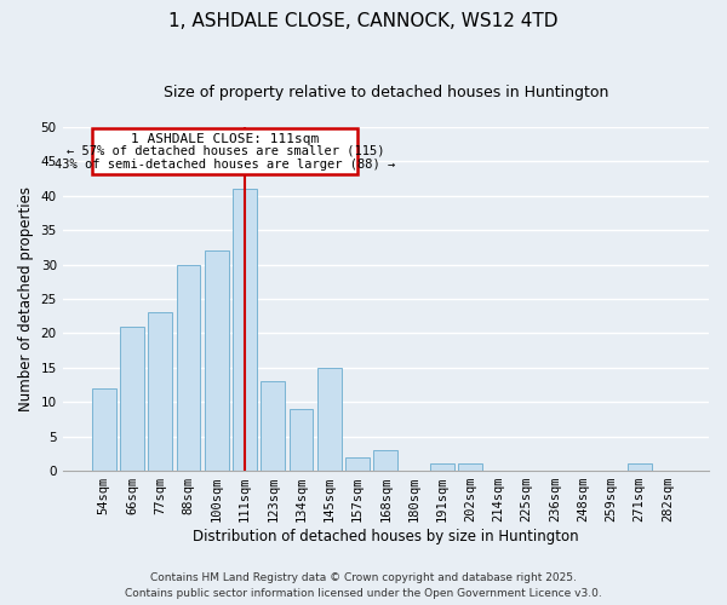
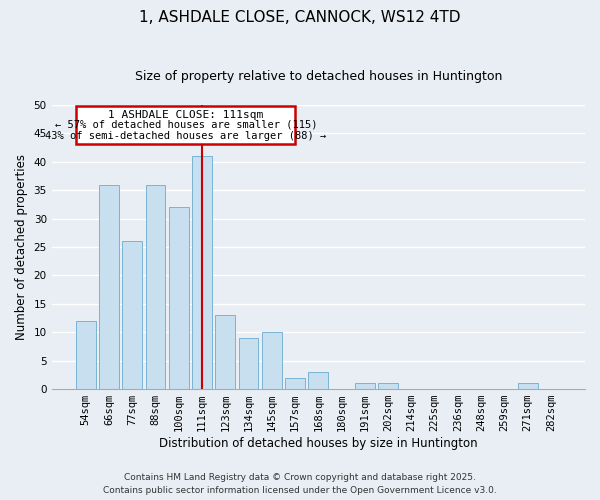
66sqm: 21 -> 36
77sqm: 23 -> 26
88sqm: 30 -> 36
145sqm: 15 -> 10
